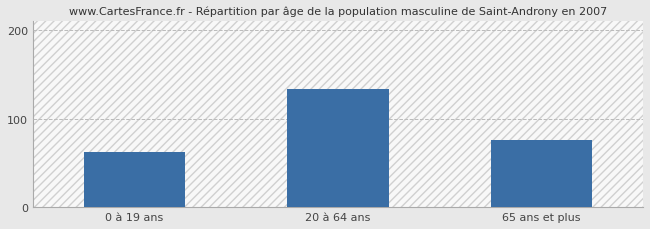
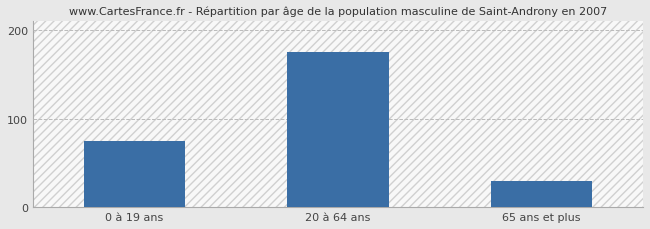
0 à 19 ans: 62 -> 75
20 à 64 ans: 134 -> 175
65 ans et plus: 76 -> 30
